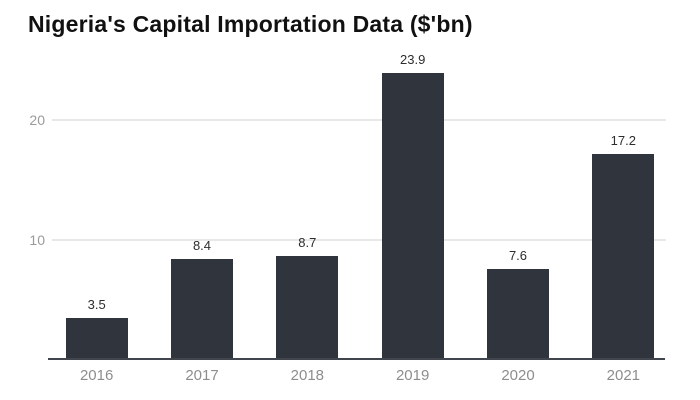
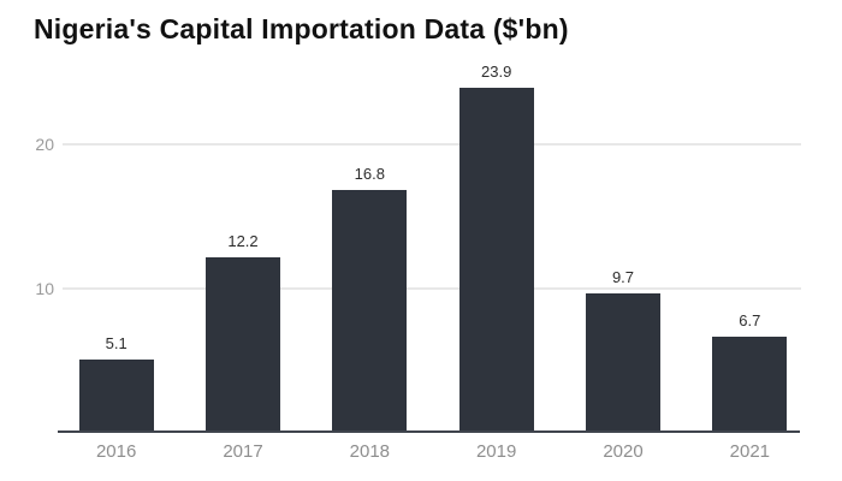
2016: 3.5 -> 5.1
2017: 8.4 -> 12.2
2018: 8.7 -> 16.8
2020: 7.6 -> 9.7
2021: 17.2 -> 6.7
